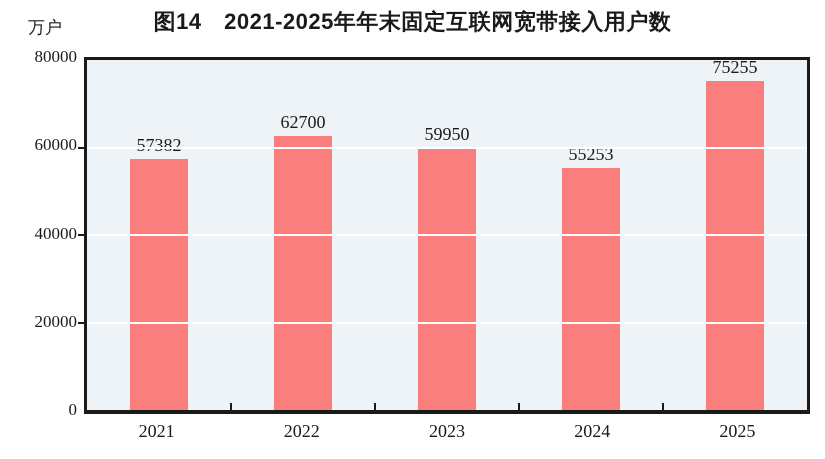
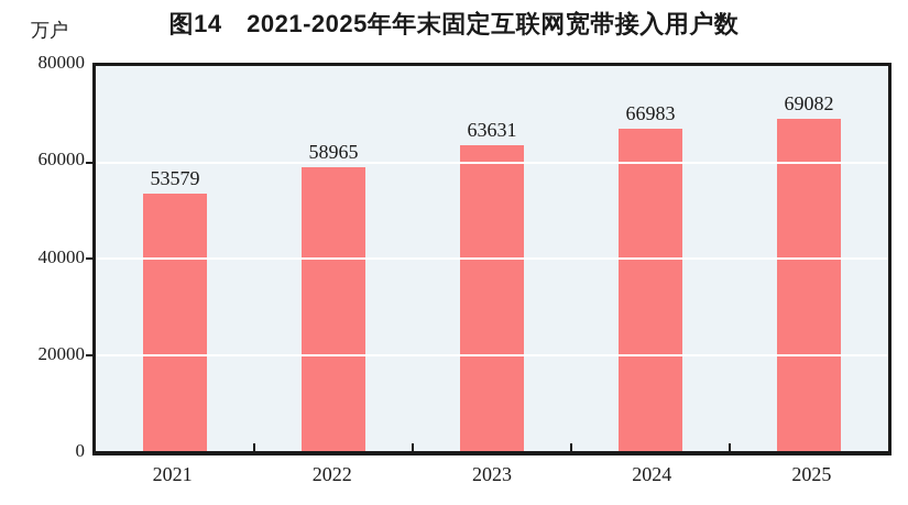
2021: 57382 -> 53579
2022: 62700 -> 58965
2023: 59950 -> 63631
2024: 55253 -> 66983
2025: 75255 -> 69082
